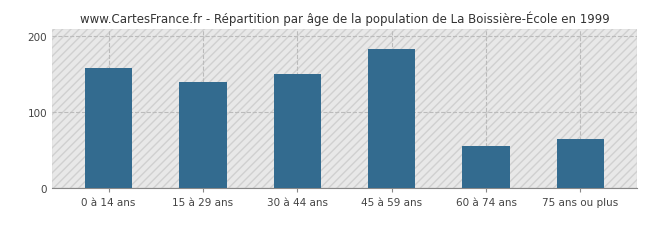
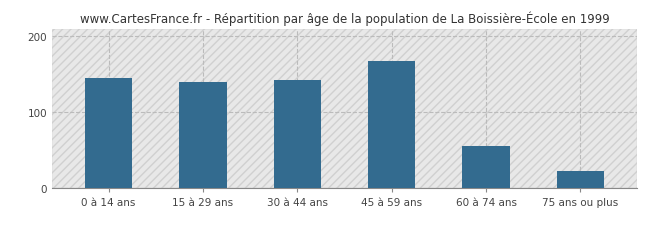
0 à 14 ans: 158 -> 145
30 à 44 ans: 150 -> 143
45 à 59 ans: 184 -> 168
75 ans ou plus: 64 -> 22
